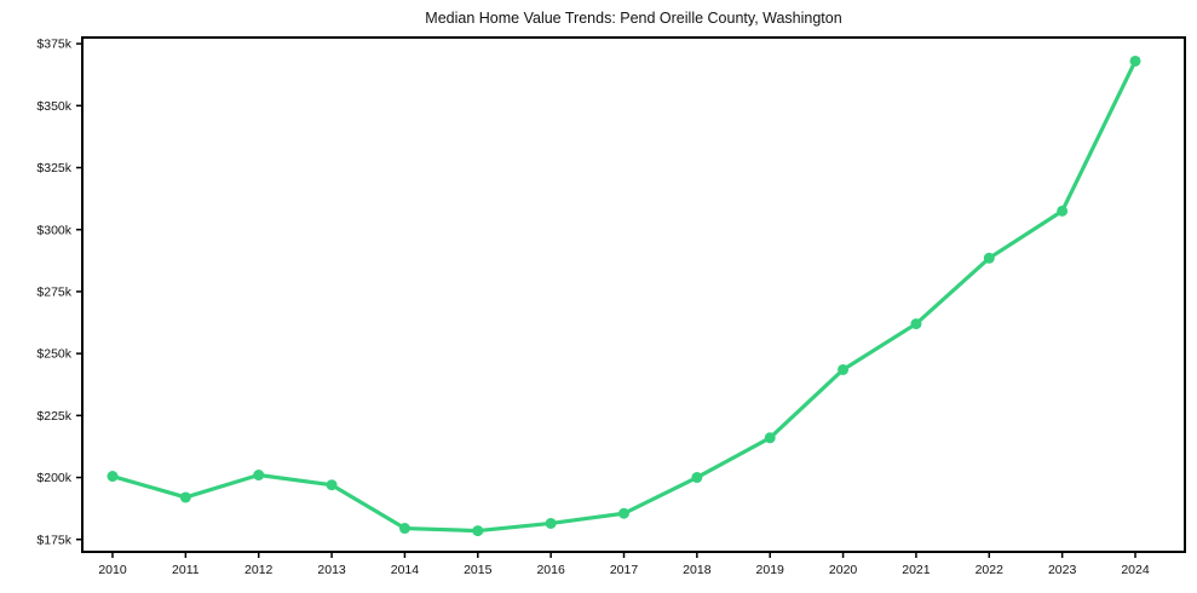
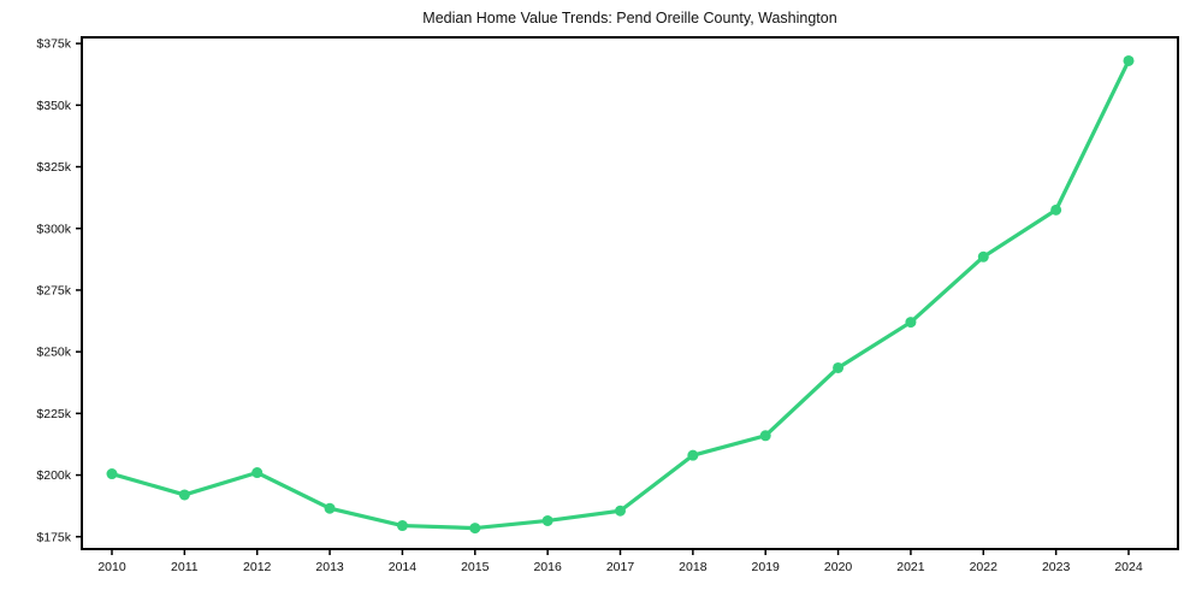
2013: $197k -> $186k
2018: $200k -> $208k
